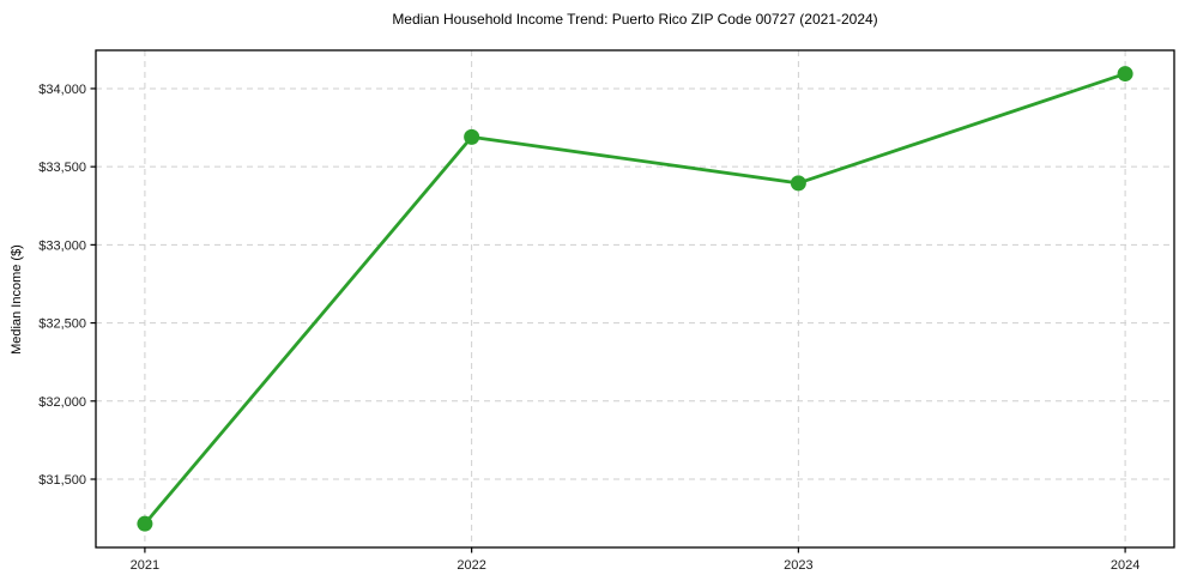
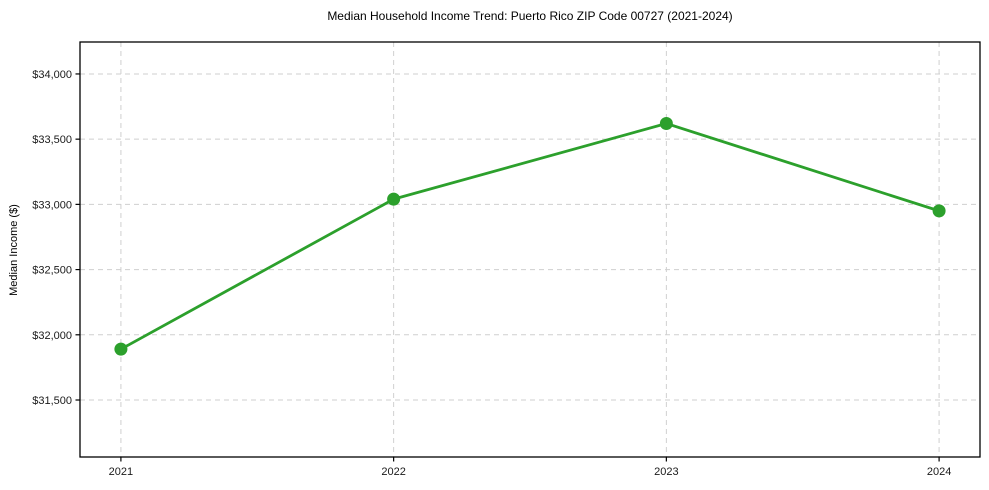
2021: $31220 -> $31890
2022: $33690 -> $33040
2023: $33400 -> $33620
2024: $34100 -> $32950
